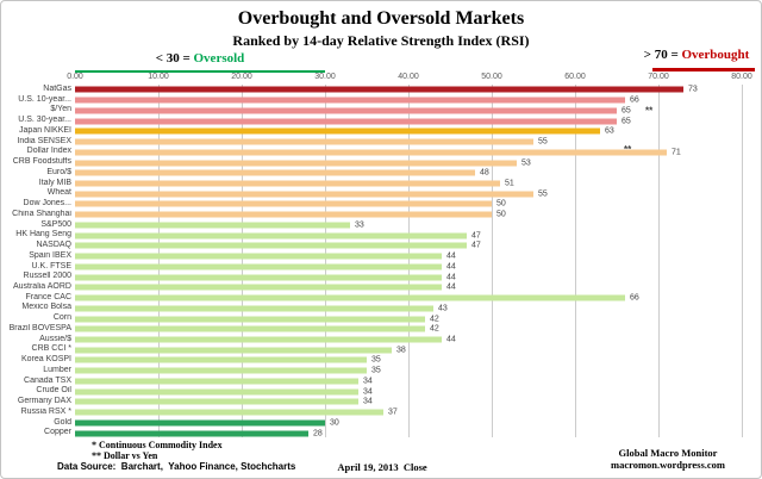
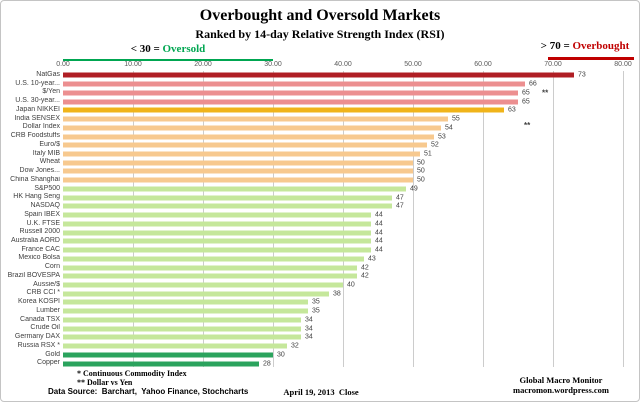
Dollar Index: 71 -> 54
Euro/$: 48 -> 52
Wheat: 55 -> 50
S&P500: 33 -> 49
France CAC: 66 -> 44
Aussie/$: 44 -> 40
Russia RSX *: 37 -> 32
